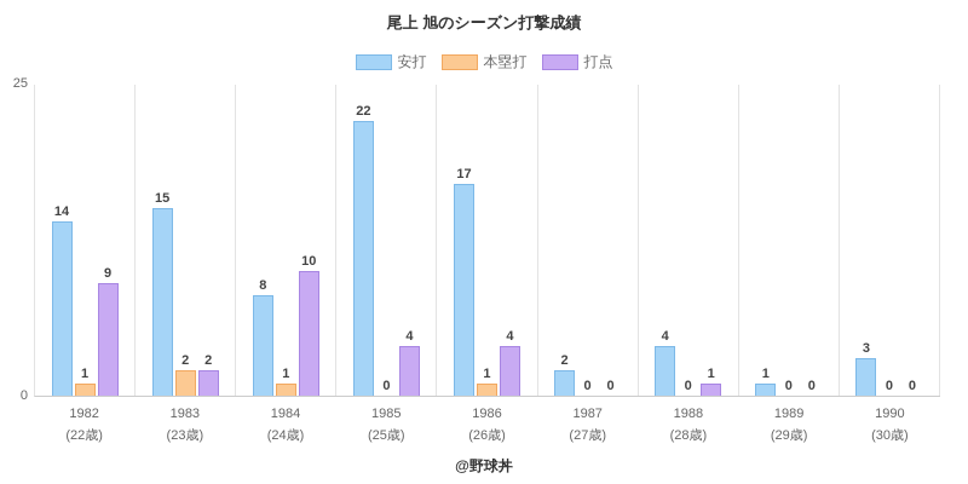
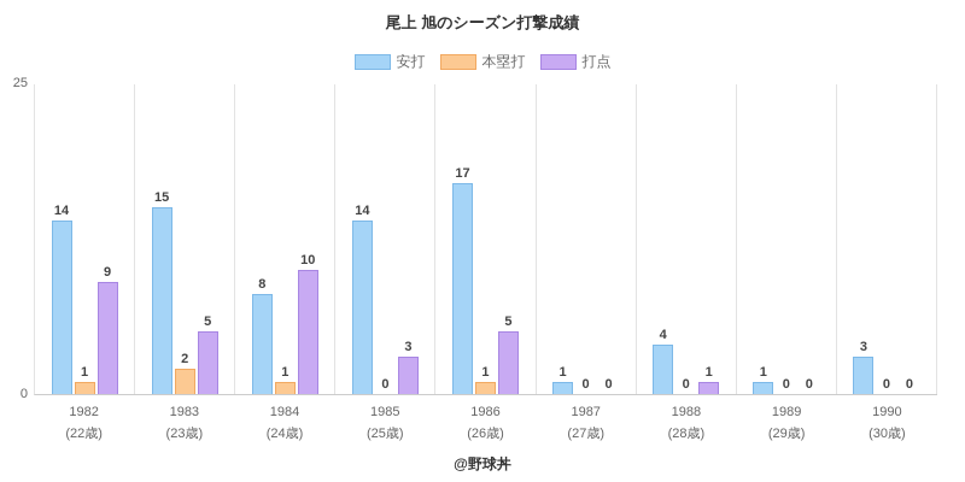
打点/1983: 2 -> 5
安打/1985: 22 -> 14
打点/1985: 4 -> 3
打点/1986: 4 -> 5
安打/1987: 2 -> 1
